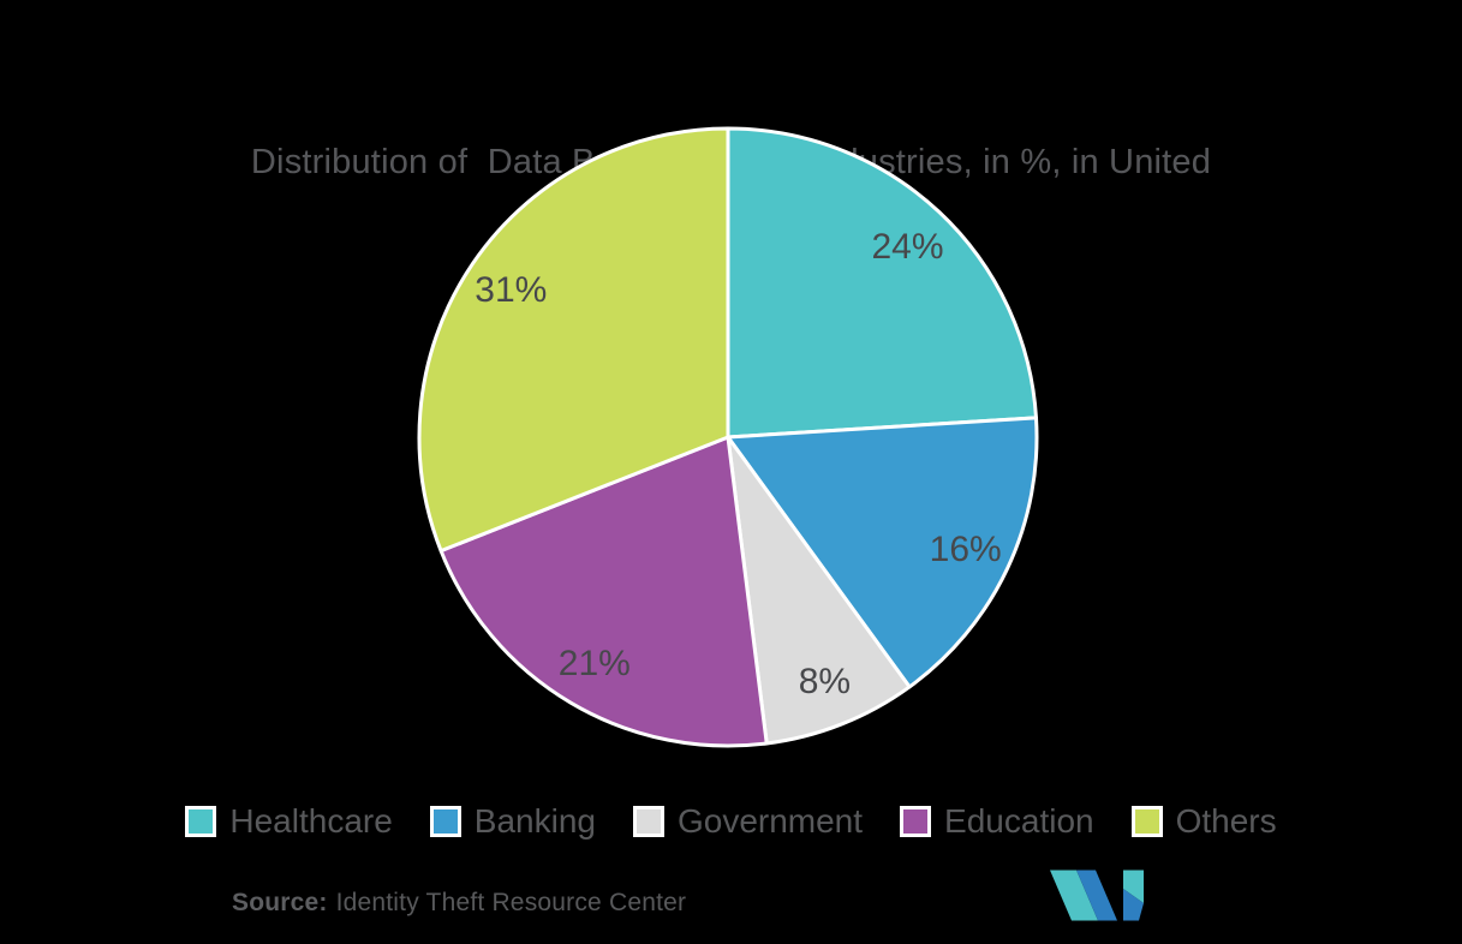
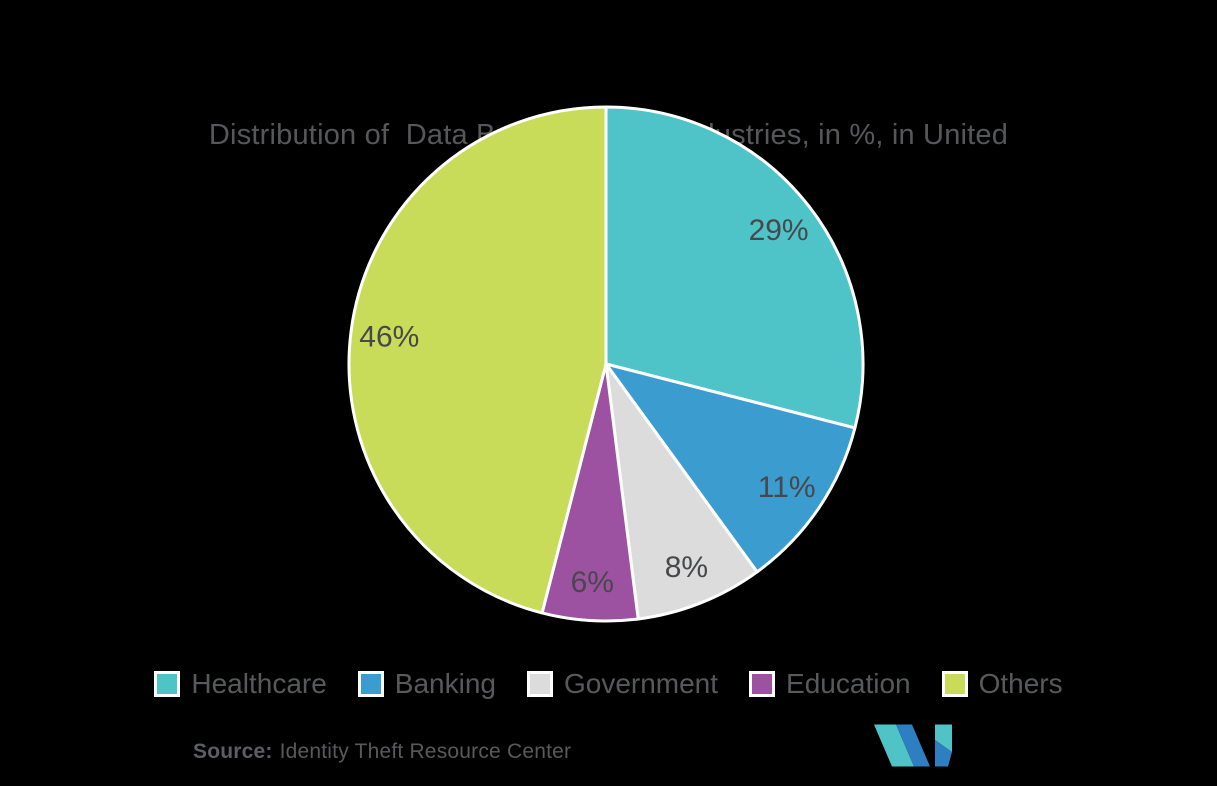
Healthcare: 24% -> 29%
Banking: 16% -> 11%
Education: 21% -> 6%
Others: 31% -> 46%
